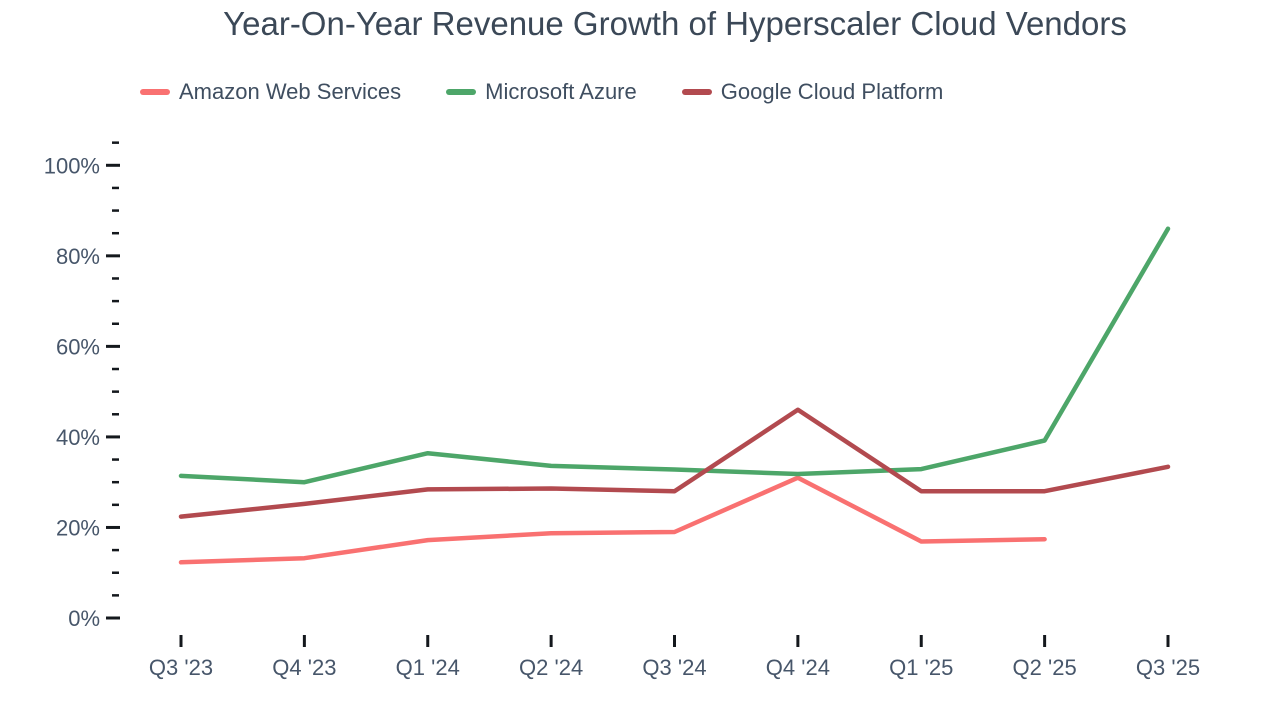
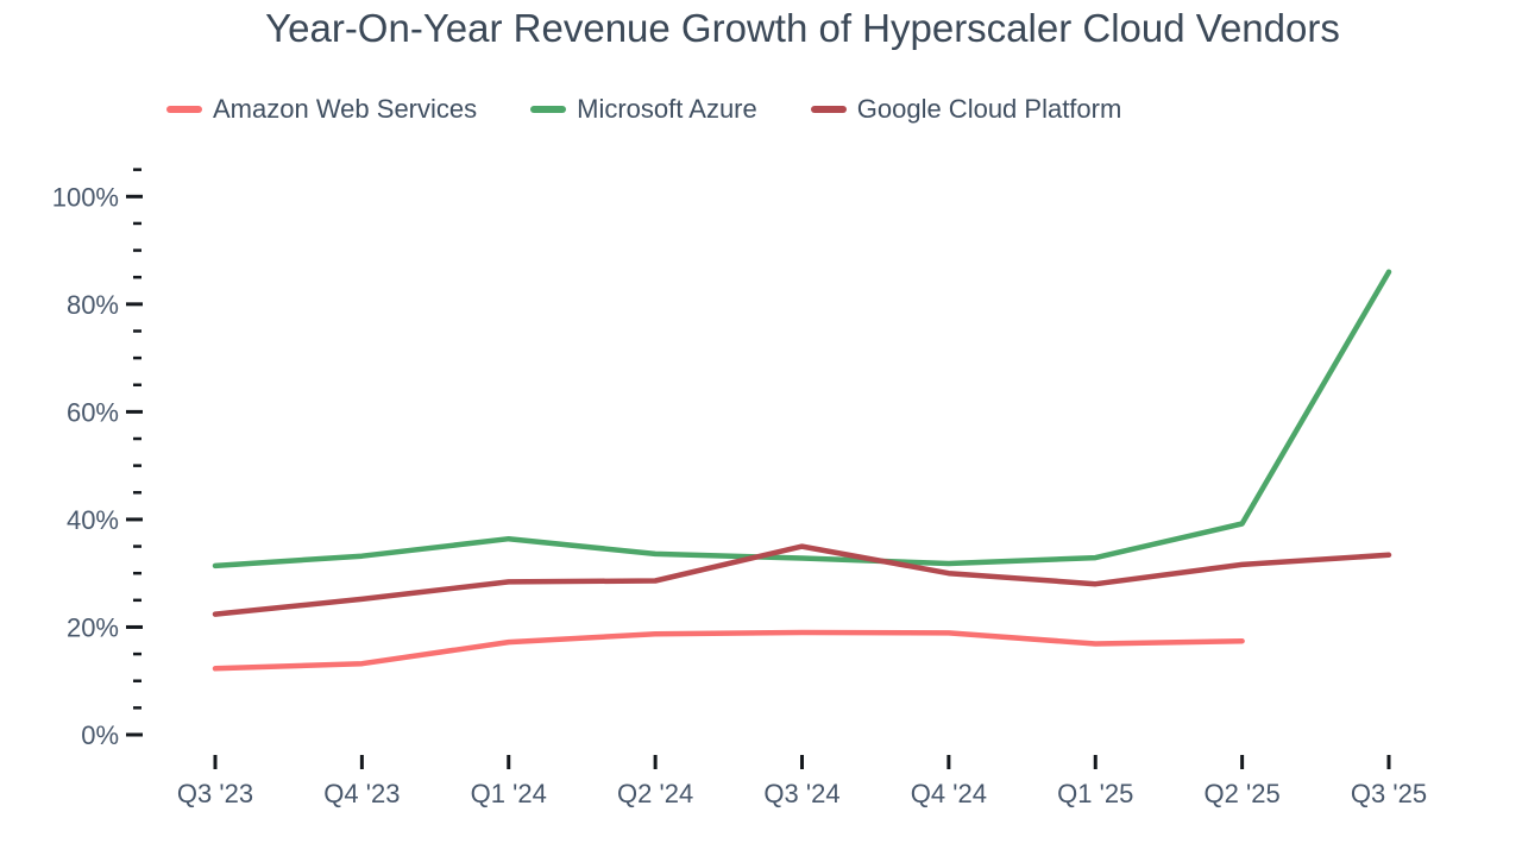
Microsoft Azure/Q4 '23: 30% -> 33%
Google Cloud Platform/Q3 '24: 28% -> 35%
Amazon Web Services/Q4 '24: 31% -> 19%
Google Cloud Platform/Q4 '24: 46% -> 30%
Google Cloud Platform/Q2 '25: 28% -> 32%
